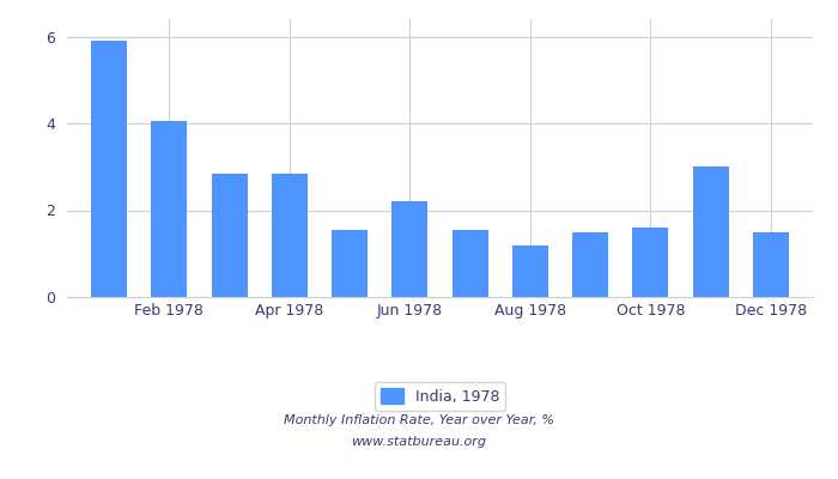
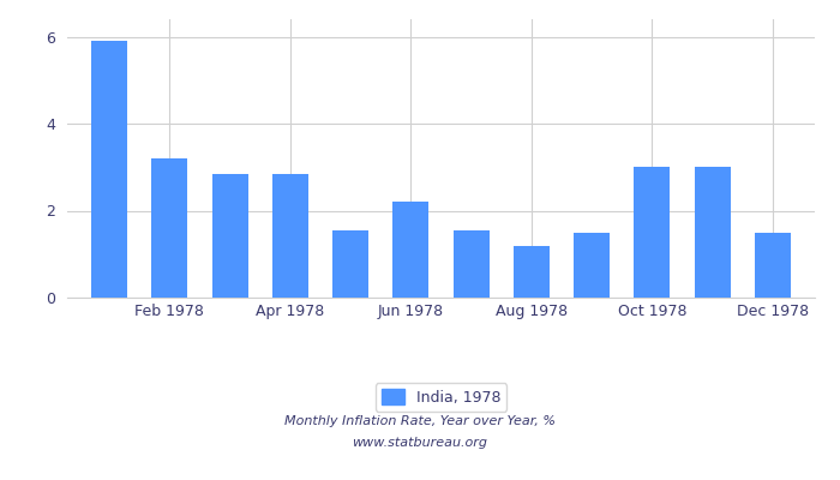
Feb 1978: 4.05 -> 3.20
Oct 1978: 1.60 -> 3.00
